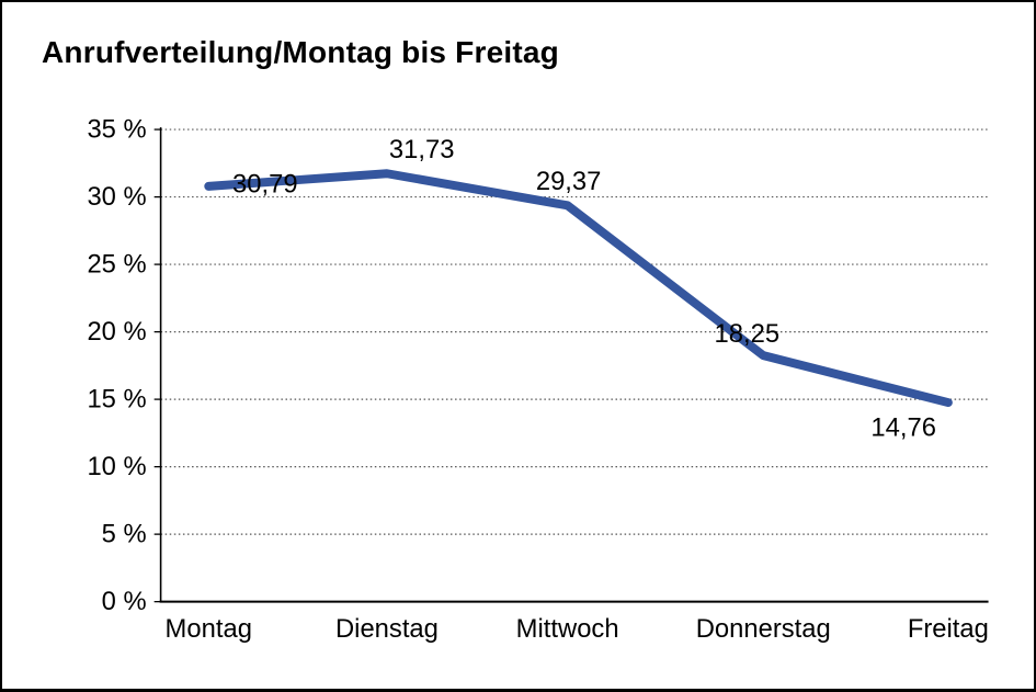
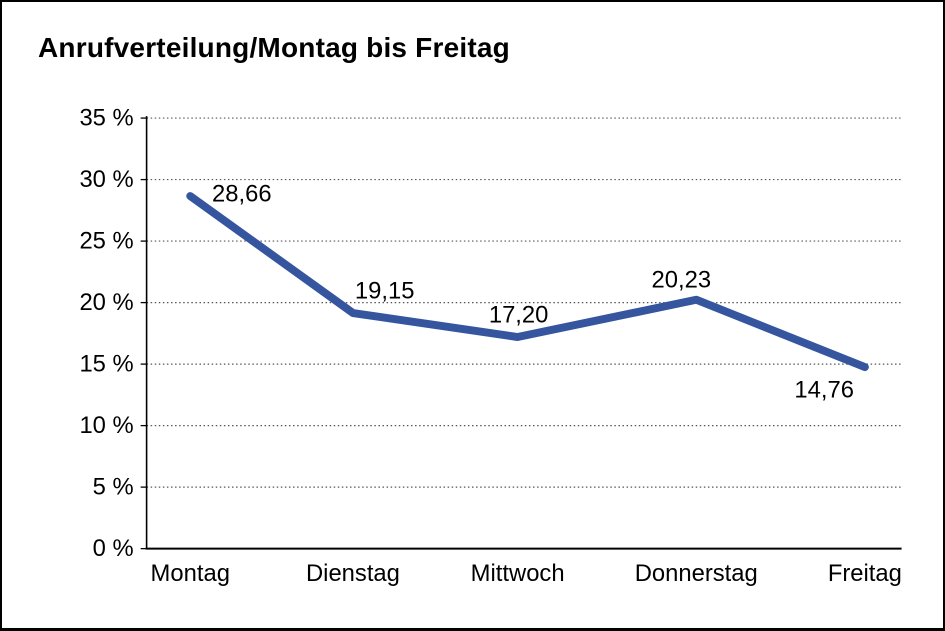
Montag: 30,79 -> 28,66
Dienstag: 31,73 -> 19,15
Mittwoch: 29,37 -> 17,20
Donnerstag: 18,25 -> 20,23
